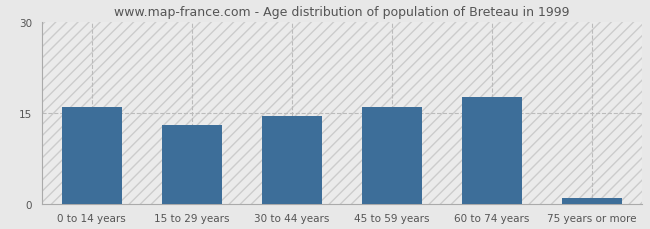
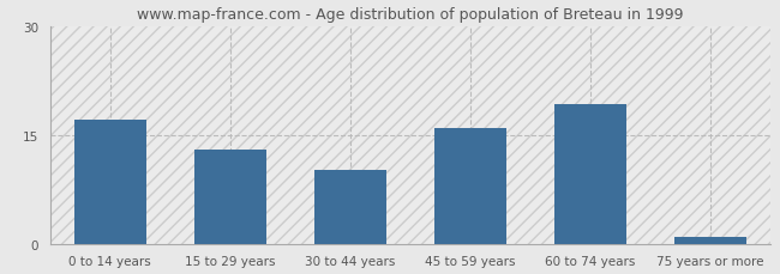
0 to 14 years: 16.0 -> 17.0
30 to 44 years: 14.5 -> 10.2
60 to 74 years: 17.5 -> 19.2
